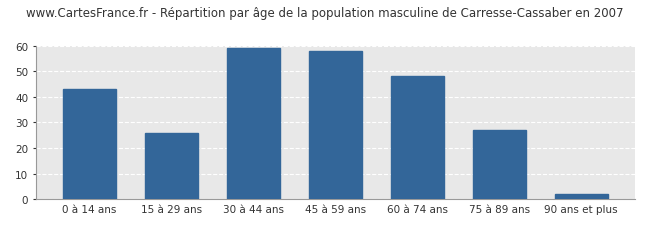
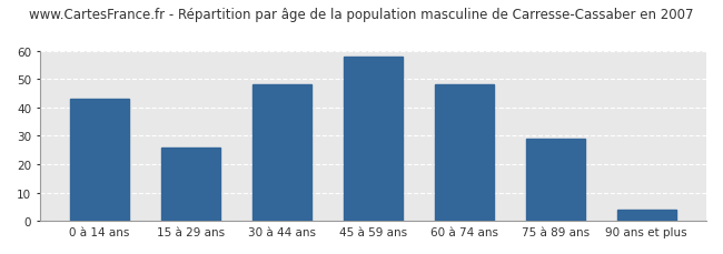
30 à 44 ans: 59 -> 48
75 à 89 ans: 27 -> 29
90 ans et plus: 2 -> 4
